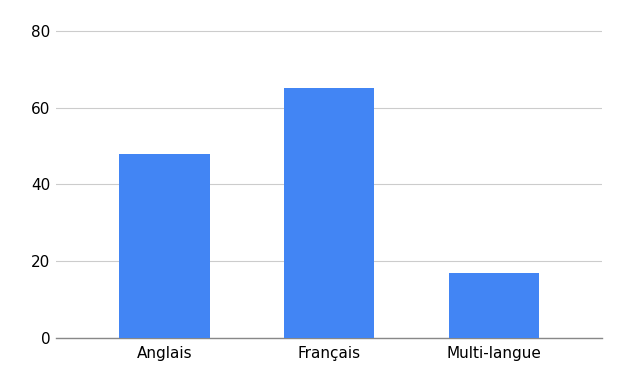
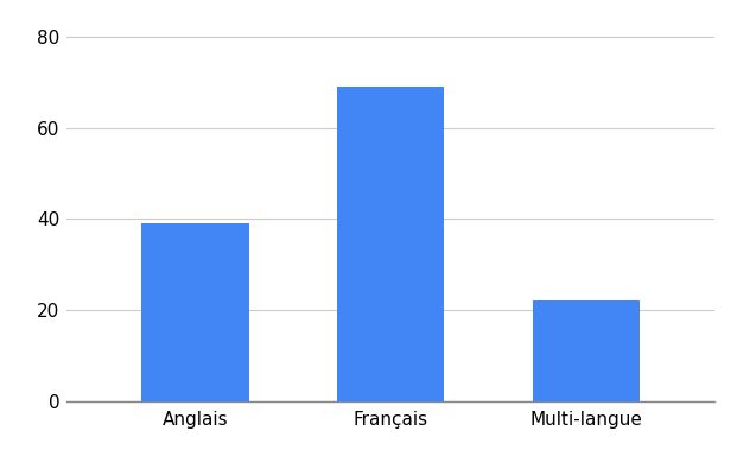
Anglais: 48 -> 39
Français: 65 -> 69
Multi-langue: 17 -> 22
